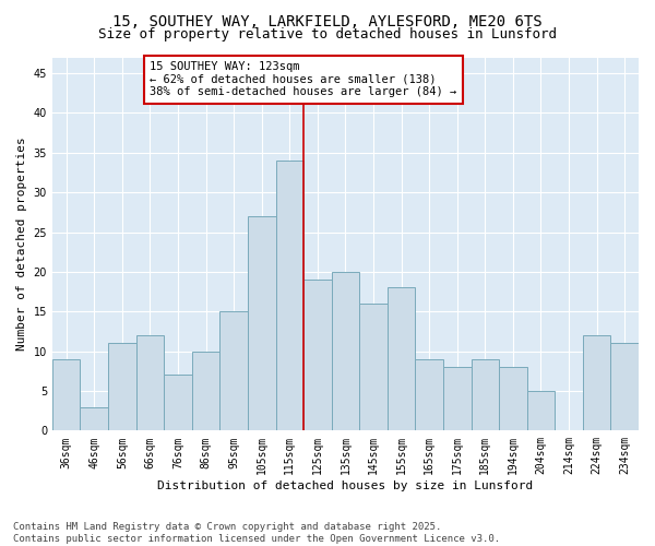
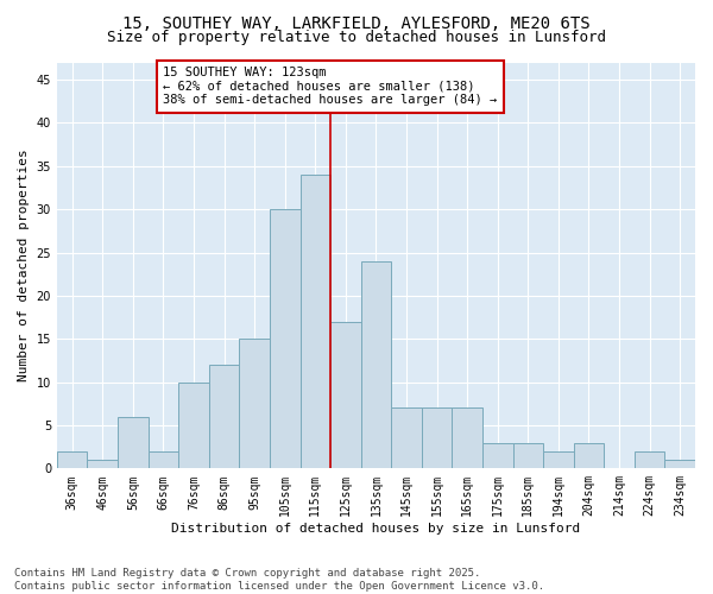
36sqm: 9 -> 2
46sqm: 3 -> 1
56sqm: 11 -> 6
66sqm: 12 -> 2
76sqm: 7 -> 10
86sqm: 10 -> 12
105sqm: 27 -> 30
125sqm: 19 -> 17
135sqm: 20 -> 24
145sqm: 16 -> 7
155sqm: 18 -> 7
165sqm: 9 -> 7
175sqm: 8 -> 3
185sqm: 9 -> 3
194sqm: 8 -> 2
204sqm: 5 -> 3
224sqm: 12 -> 2
234sqm: 11 -> 1
